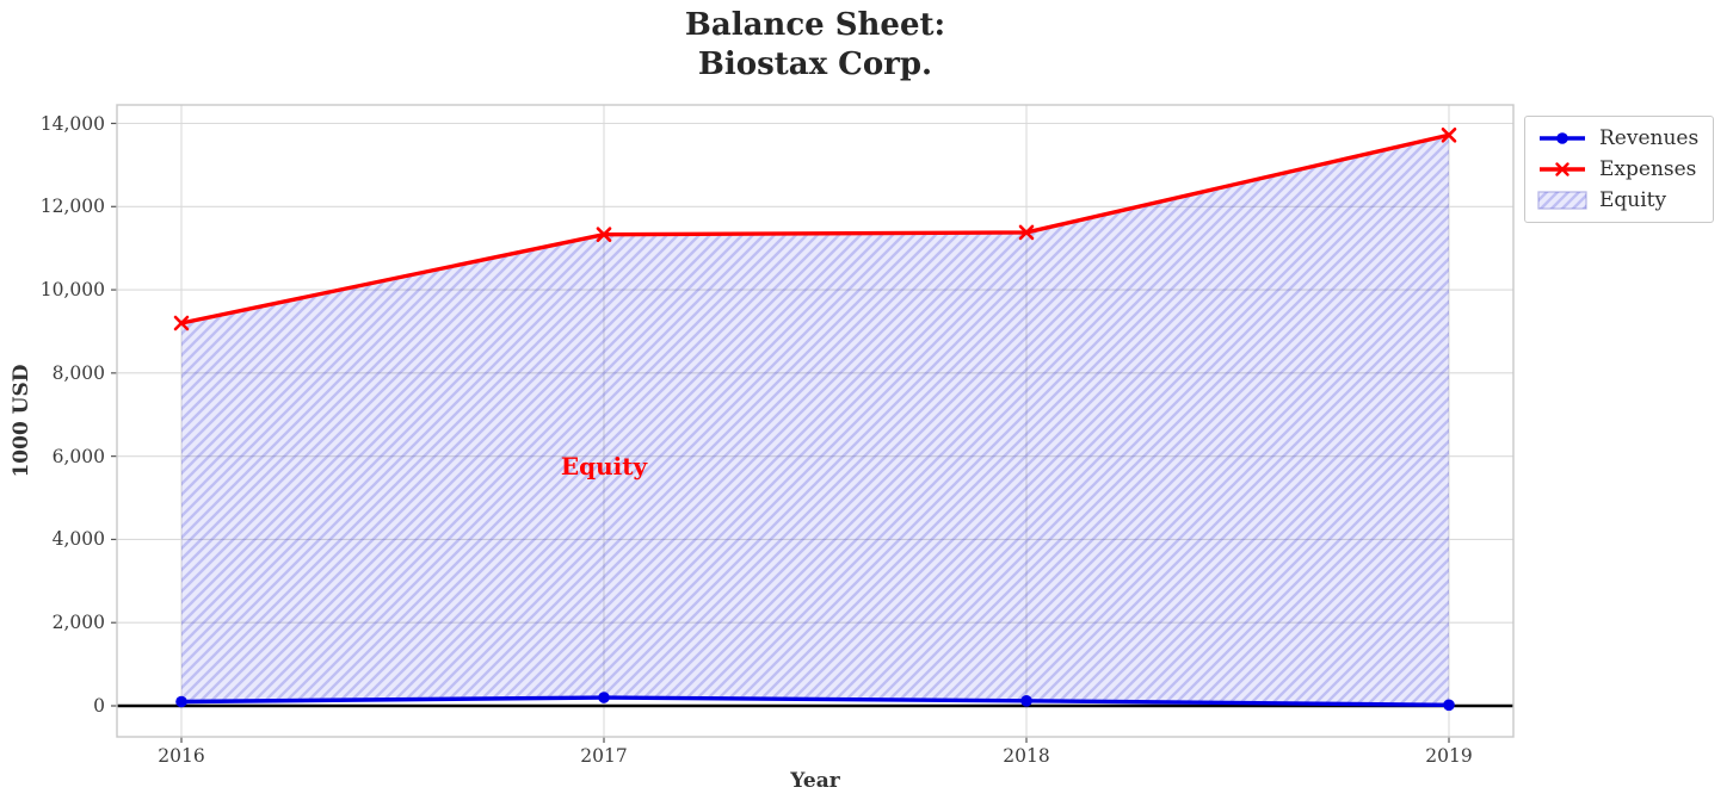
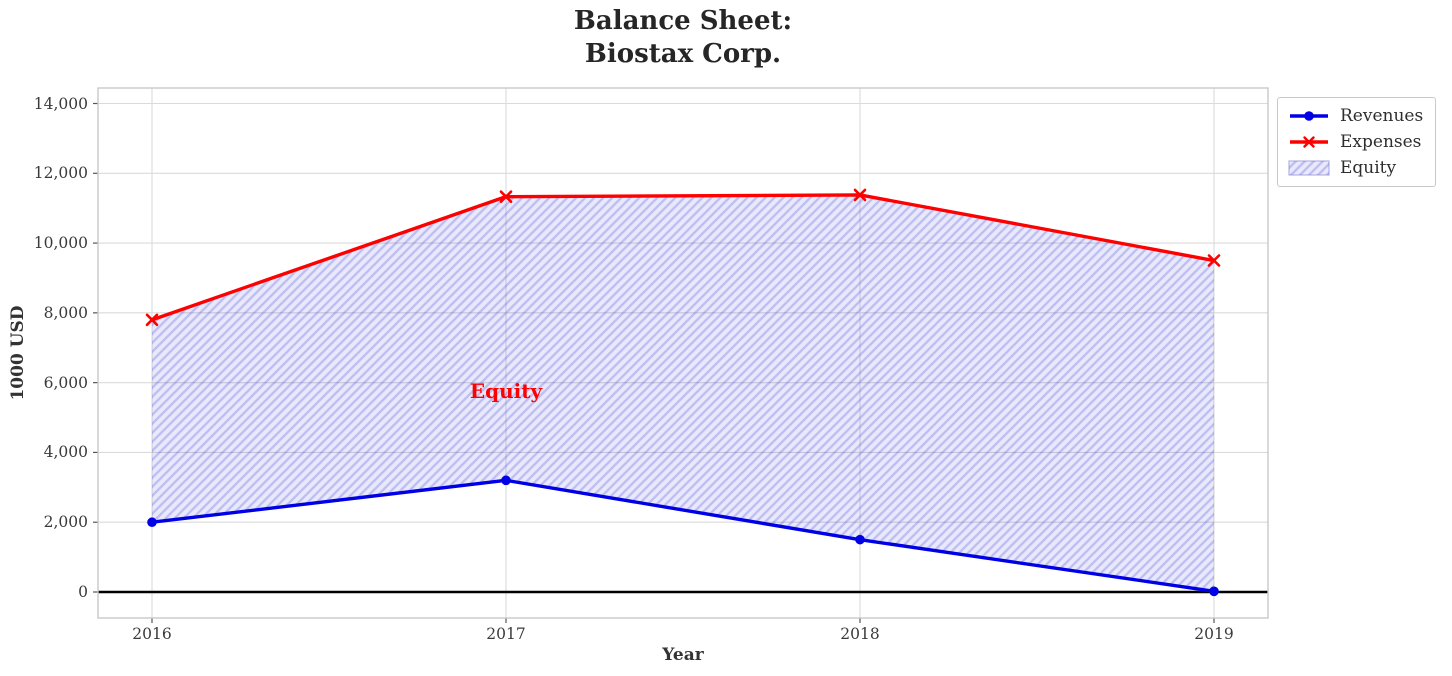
Revenues/2016: 100 -> 2000
Expenses/2016: 9200 -> 7800
Revenues/2017: 200 -> 3200
Revenues/2018: 100 -> 1500
Expenses/2019: 13700 -> 9500
